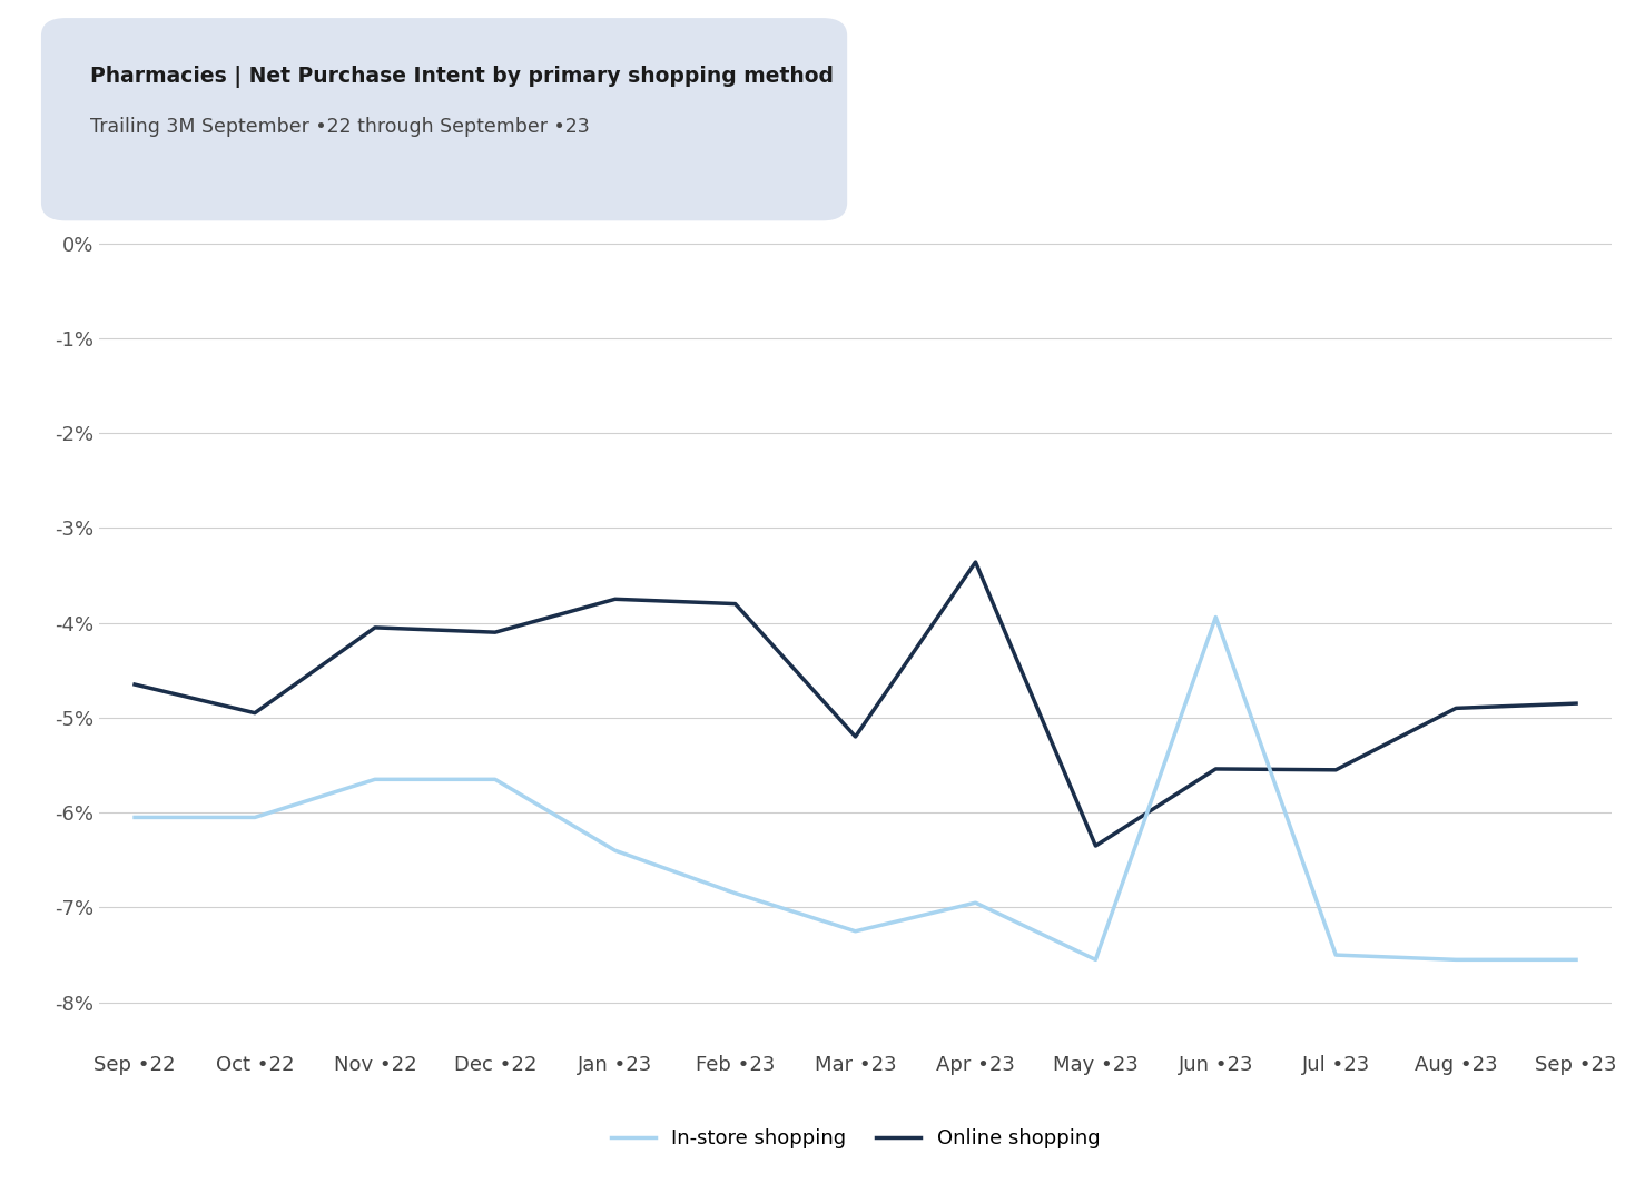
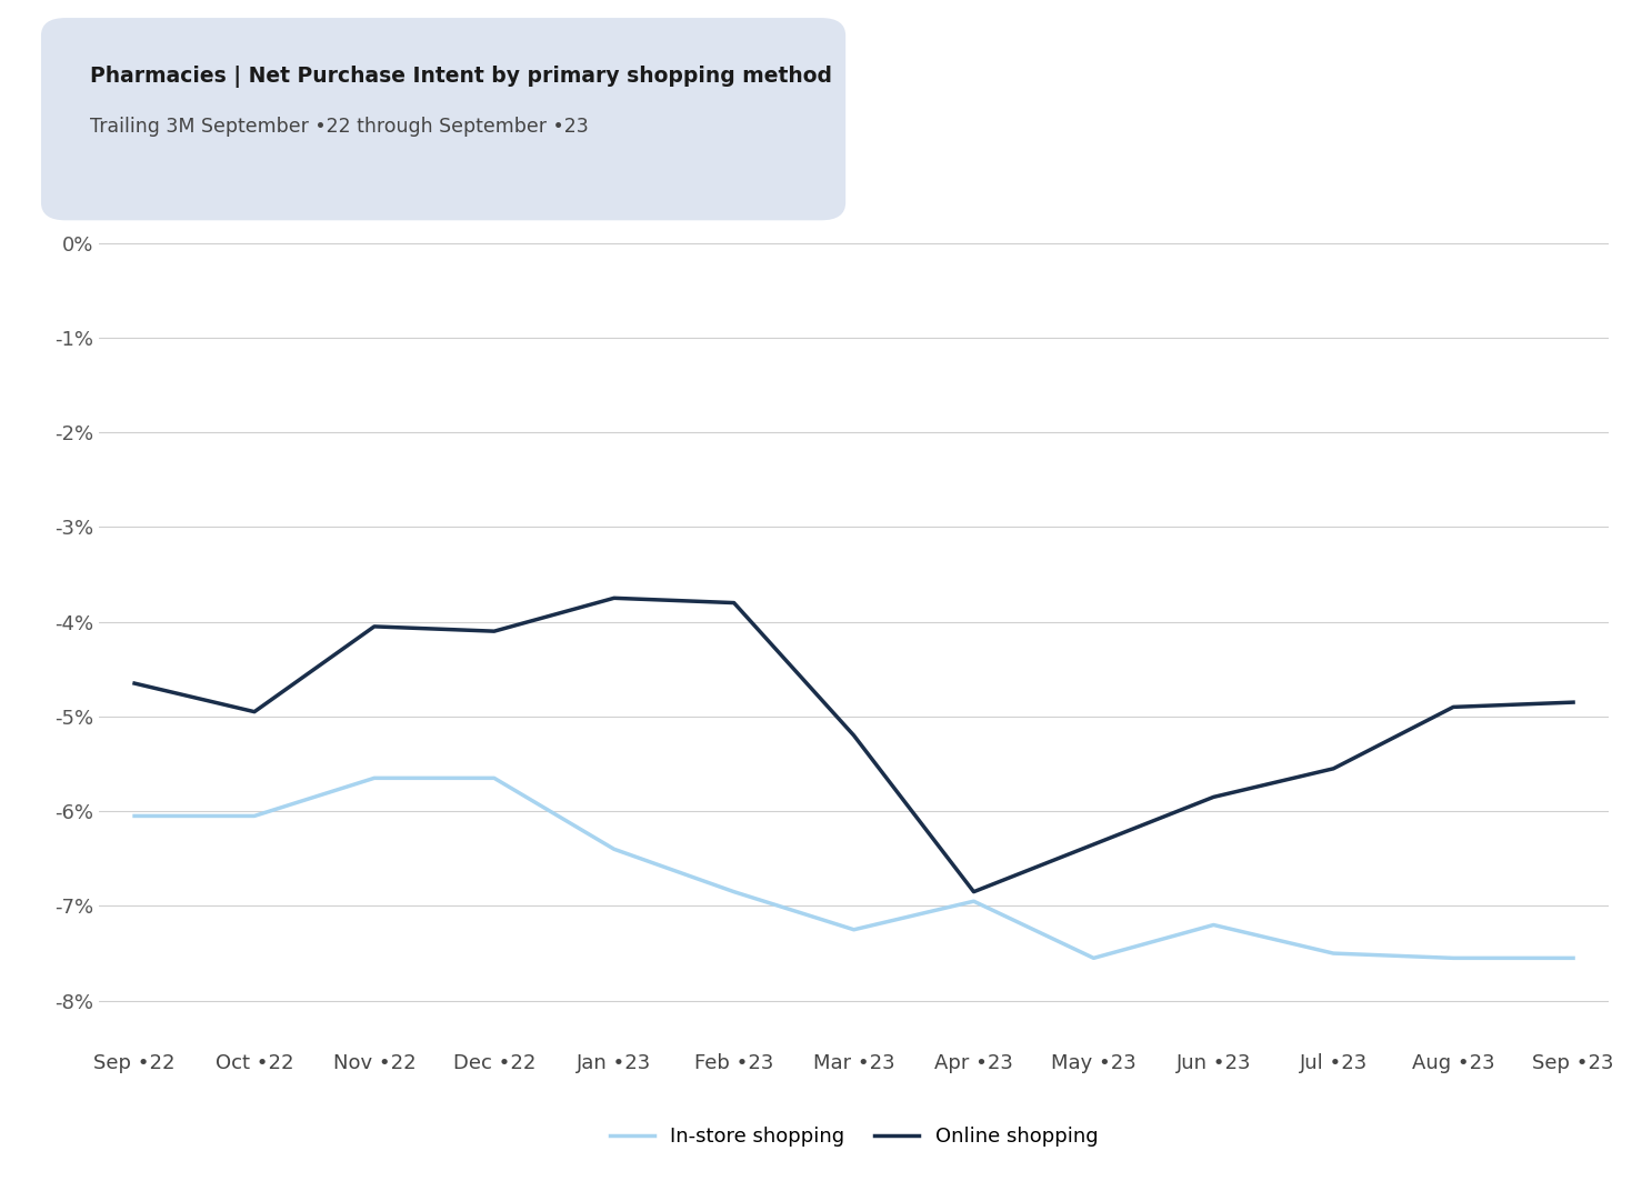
Online shopping/Apr •23: -3.36% -> -6.85%
Online shopping/Jun •23: -5.54% -> -5.85%
In-store shopping/Jun •23: -3.94% -> -7.20%
